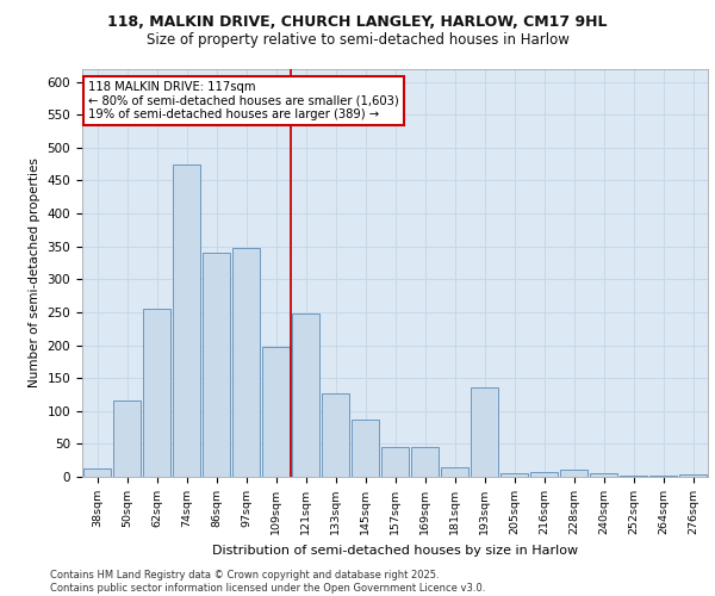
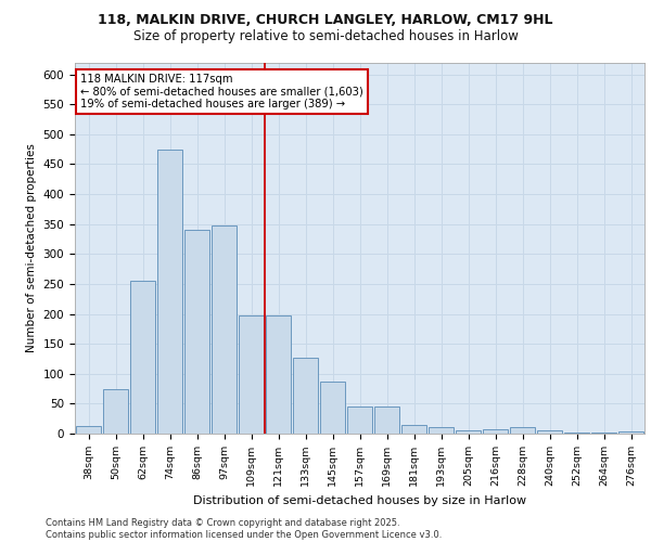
50sqm: 116 -> 75
121sqm: 248 -> 197
193sqm: 136 -> 10
